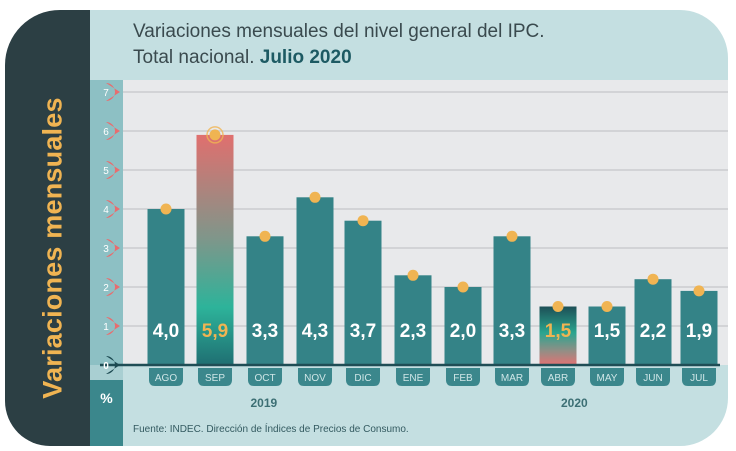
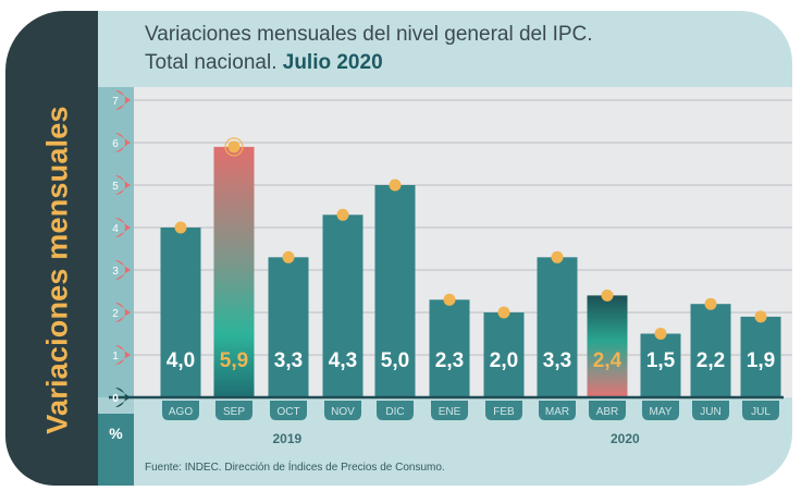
DIC: 3,7 -> 5,0
ABR: 1,5 -> 2,4
